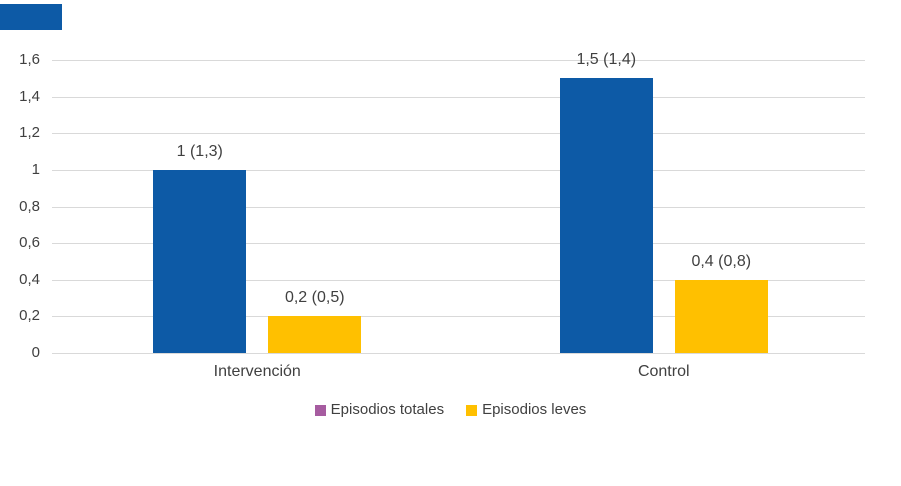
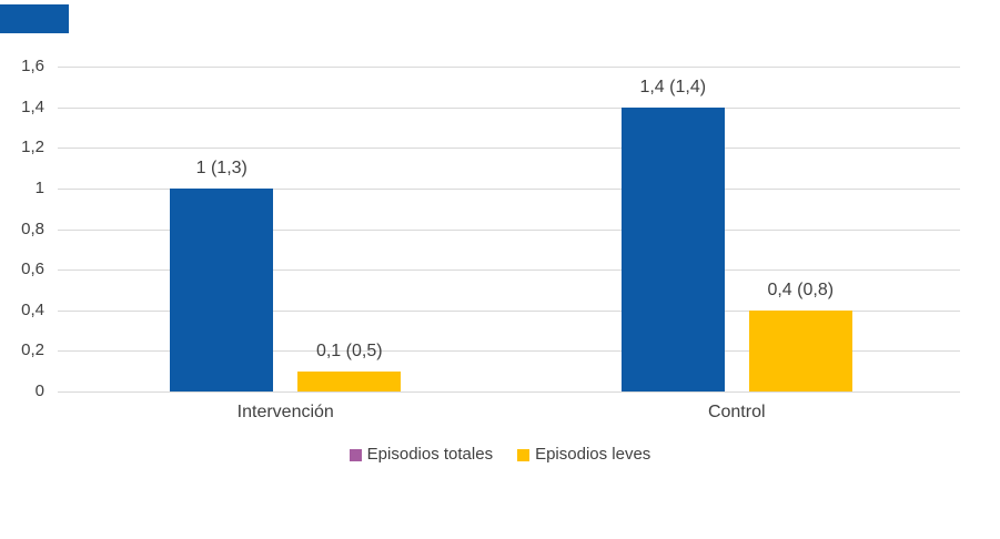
Episodios leves/Intervención: 0,2 -> 0,1
Episodios totales/Control: 1,5 -> 1,4
